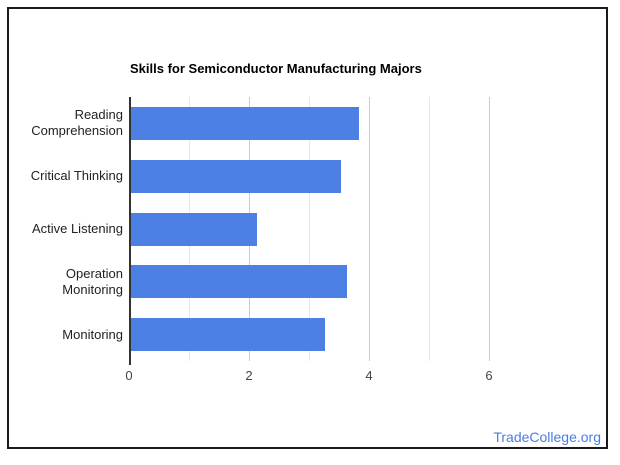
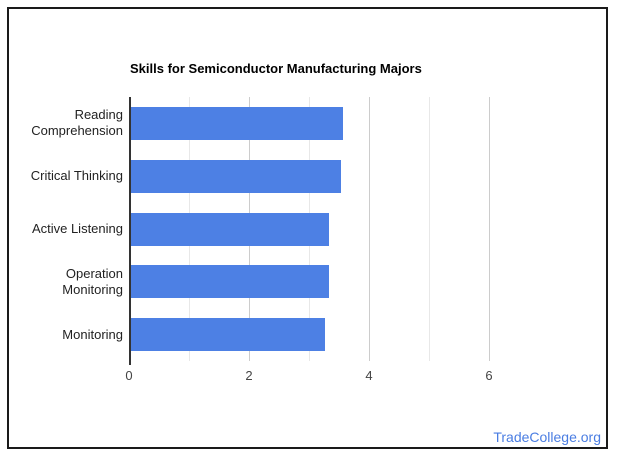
Reading Comprehension: 3.8 -> 3.5
Active Listening: 2.1 -> 3.3
Operation Monitoring: 3.6 -> 3.3
